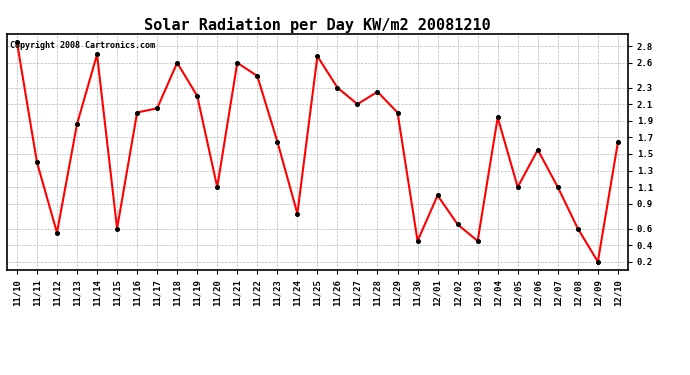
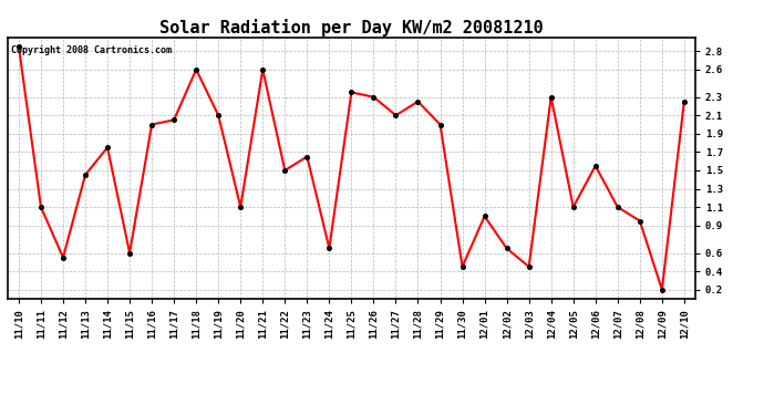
11/11: 1.40 -> 1.10
11/13: 1.86 -> 1.45
11/14: 2.70 -> 1.75
11/19: 2.20 -> 2.10
11/22: 2.44 -> 1.50
11/24: 0.78 -> 0.65
11/25: 2.68 -> 2.35
12/04: 1.94 -> 2.30
12/08: 0.60 -> 0.95
12/10: 1.64 -> 2.25
